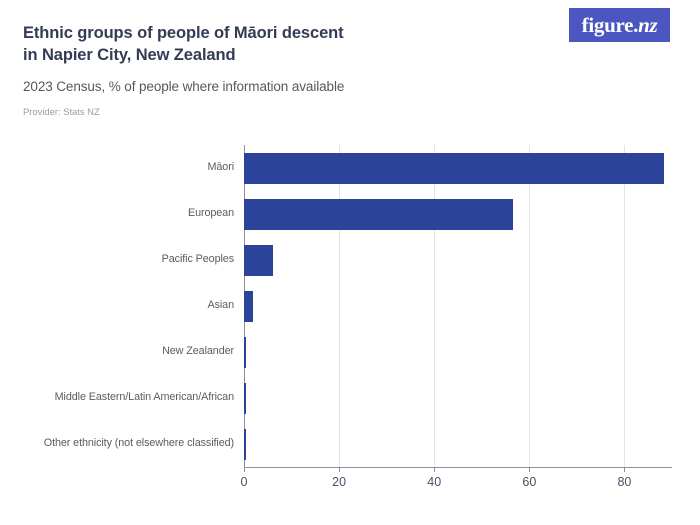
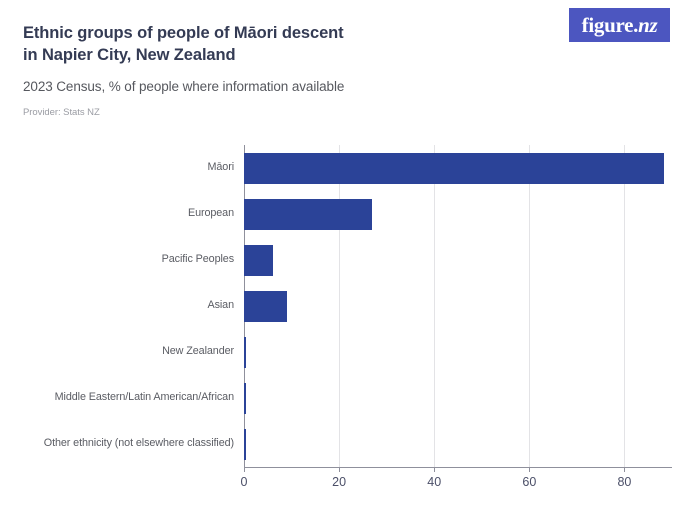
European: 56 -> 27
Asian: 2 -> 9
